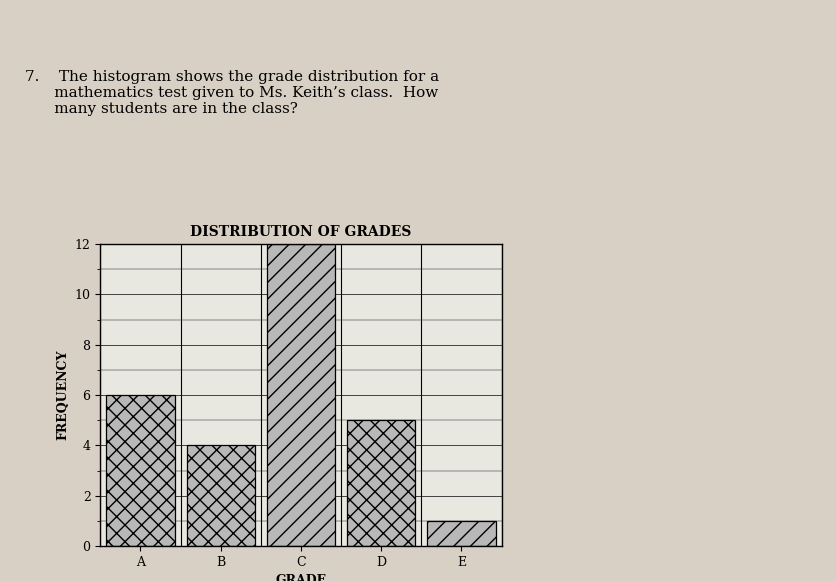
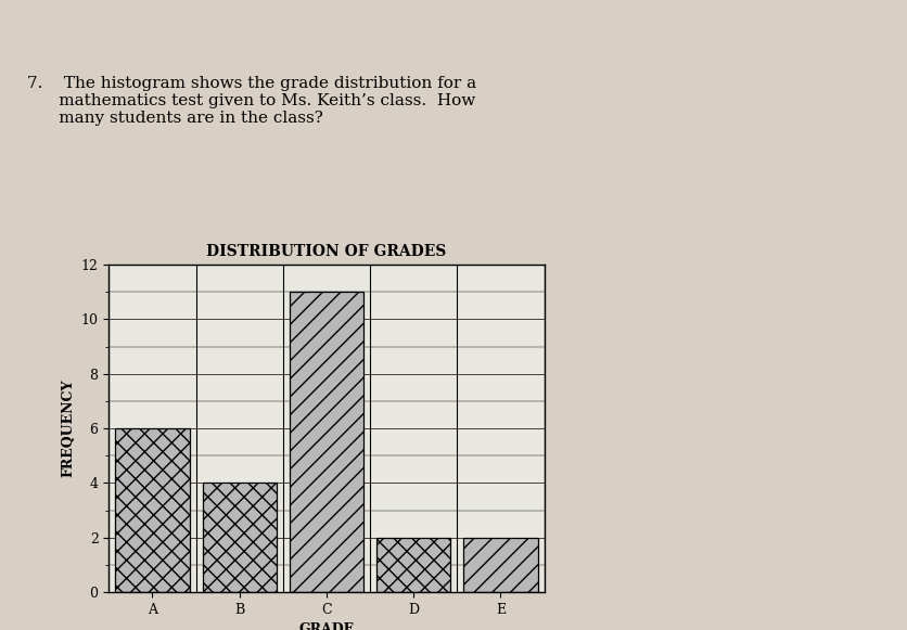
C: 12 -> 11
D: 5 -> 2
E: 1 -> 2
